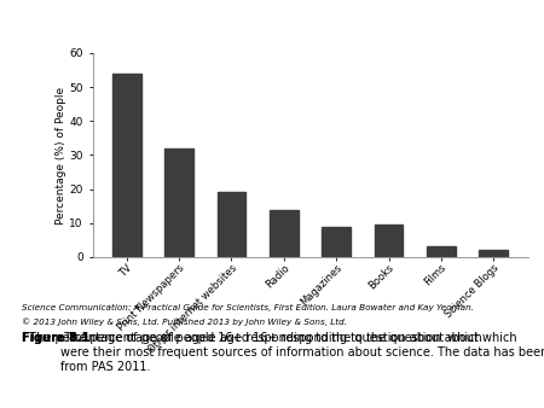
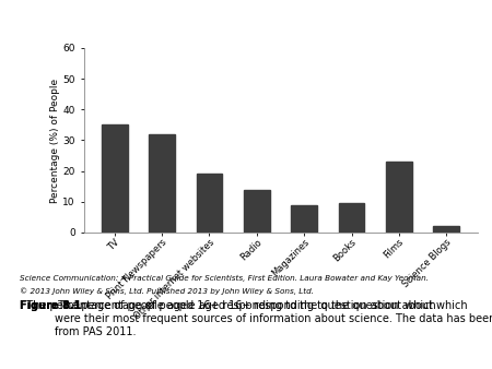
TV: 54.0 -> 35.0
Films: 3.0 -> 23.0
